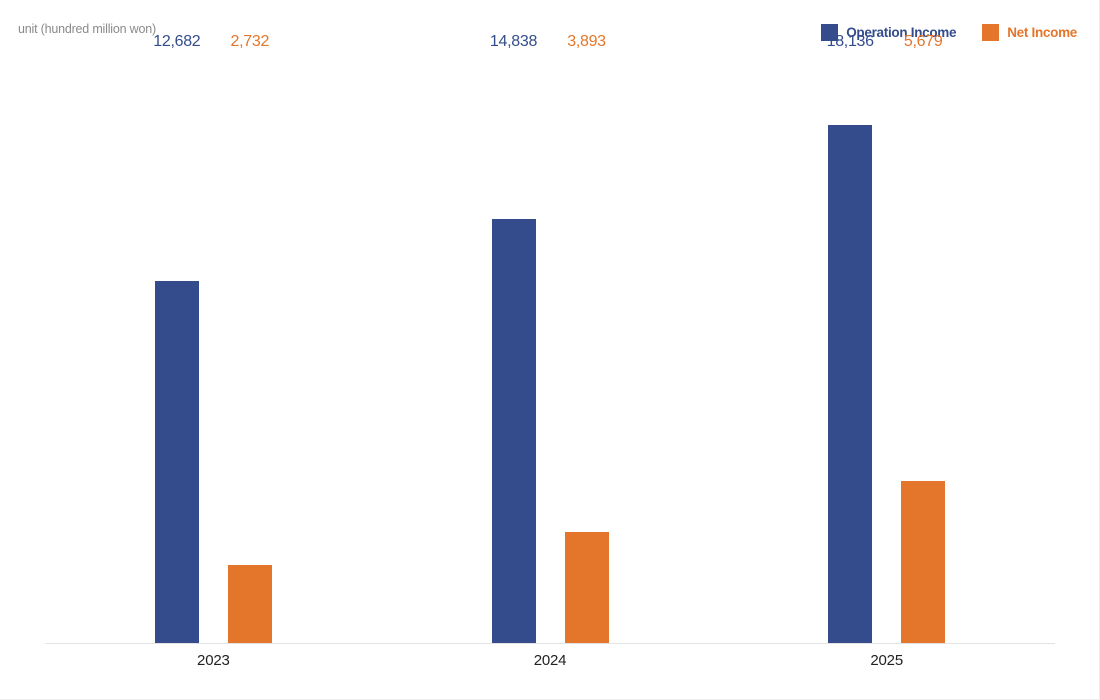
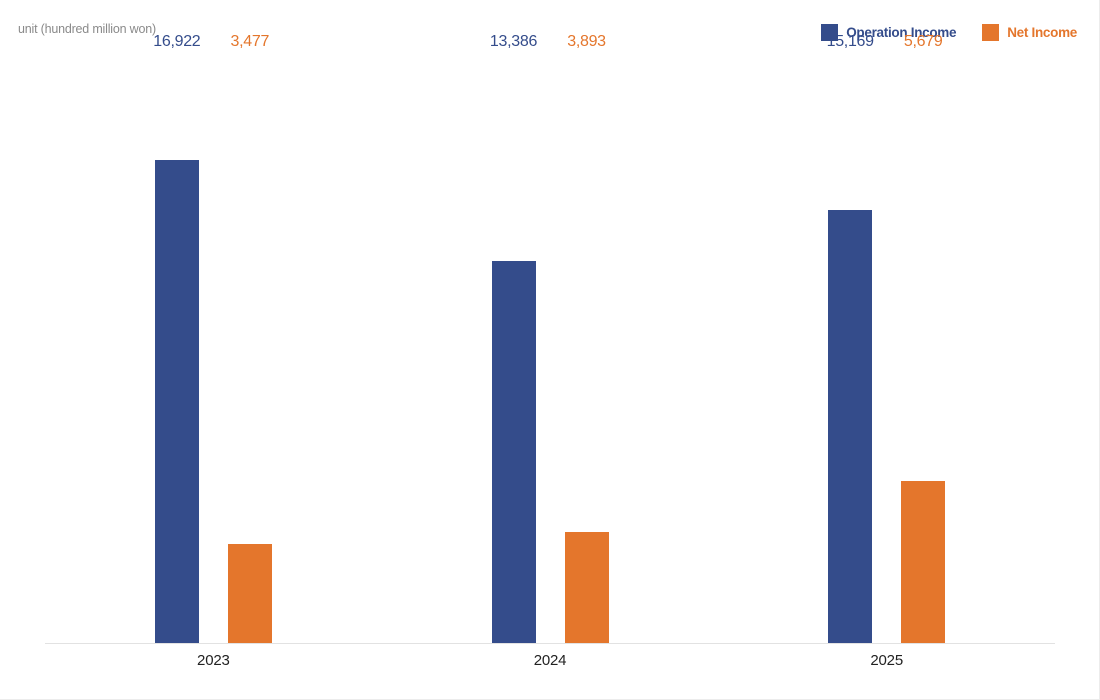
Operation Income/2023: 12,682 -> 16,922
Net Income/2023: 2,732 -> 3,477
Operation Income/2024: 14,838 -> 13,386
Operation Income/2025: 18,136 -> 15,169
